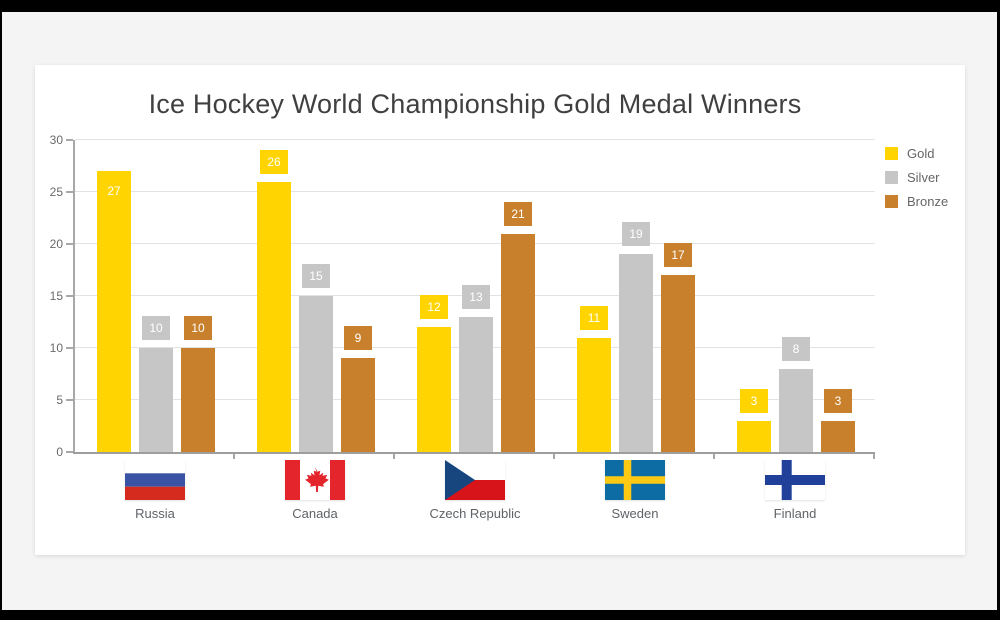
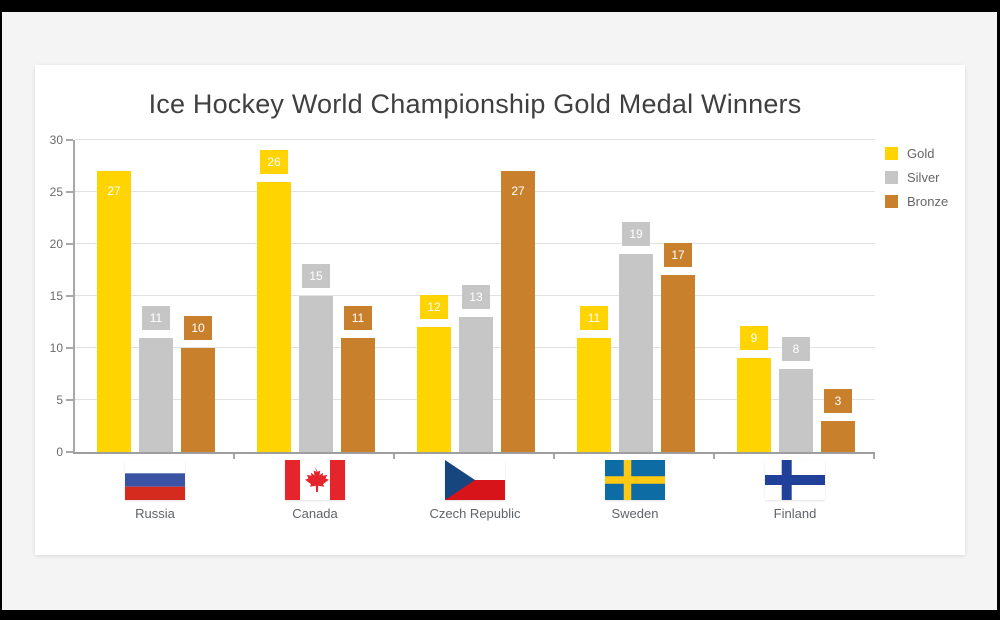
Silver/Russia: 10 -> 11
Bronze/Canada: 9 -> 11
Bronze/Czech Republic: 21 -> 27
Gold/Finland: 3 -> 9
